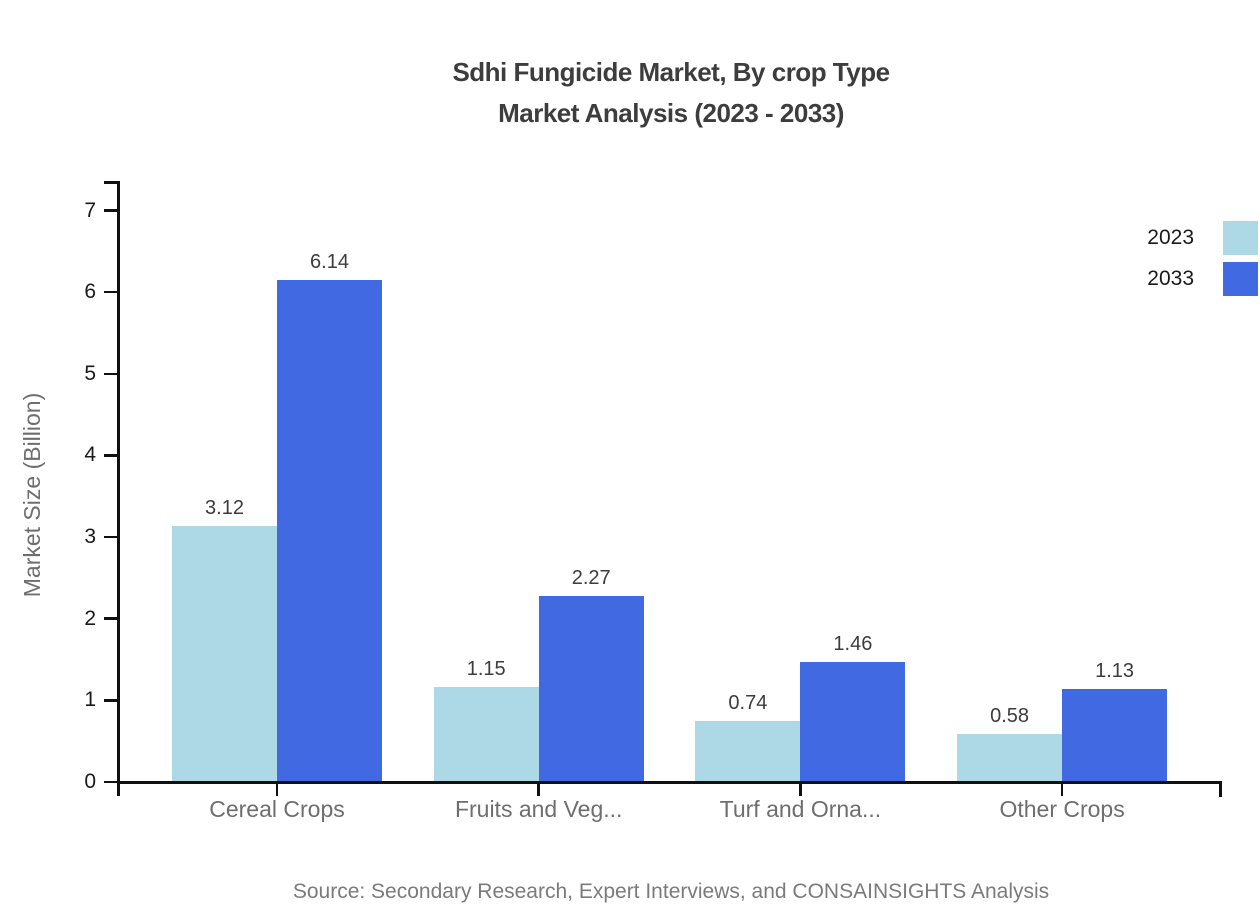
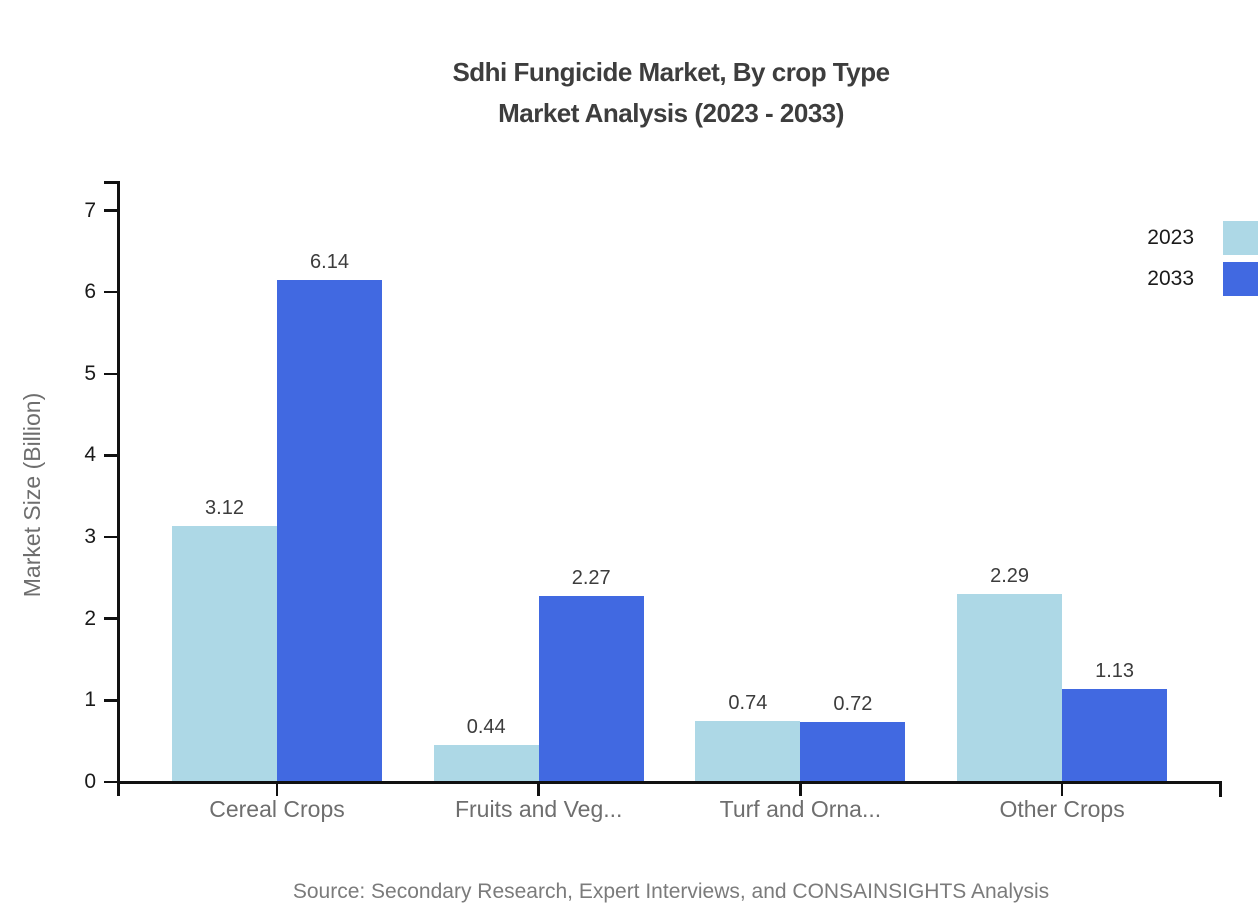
2023/Fruits and Veg...: 1.15 -> 0.44
2033/Turf and Orna...: 1.46 -> 0.72
2023/Other Crops: 0.58 -> 2.29
